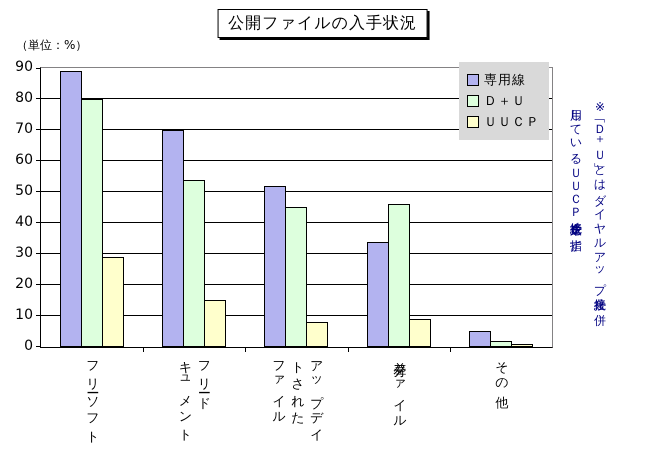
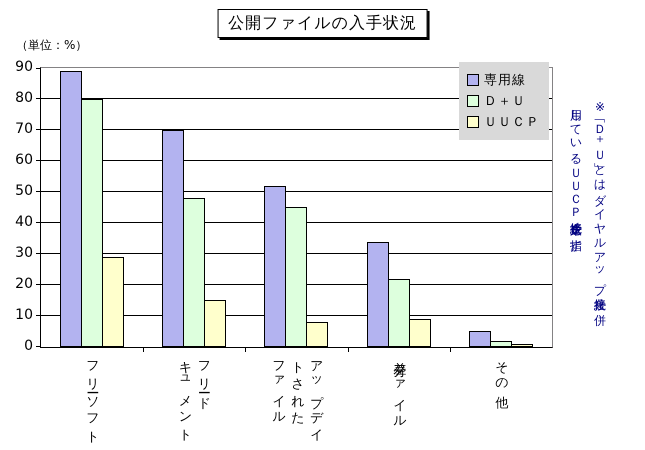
Ｄ＋Ｕ/フリードキュメント: 54 -> 48
Ｄ＋Ｕ/差分ファイル: 46 -> 22
